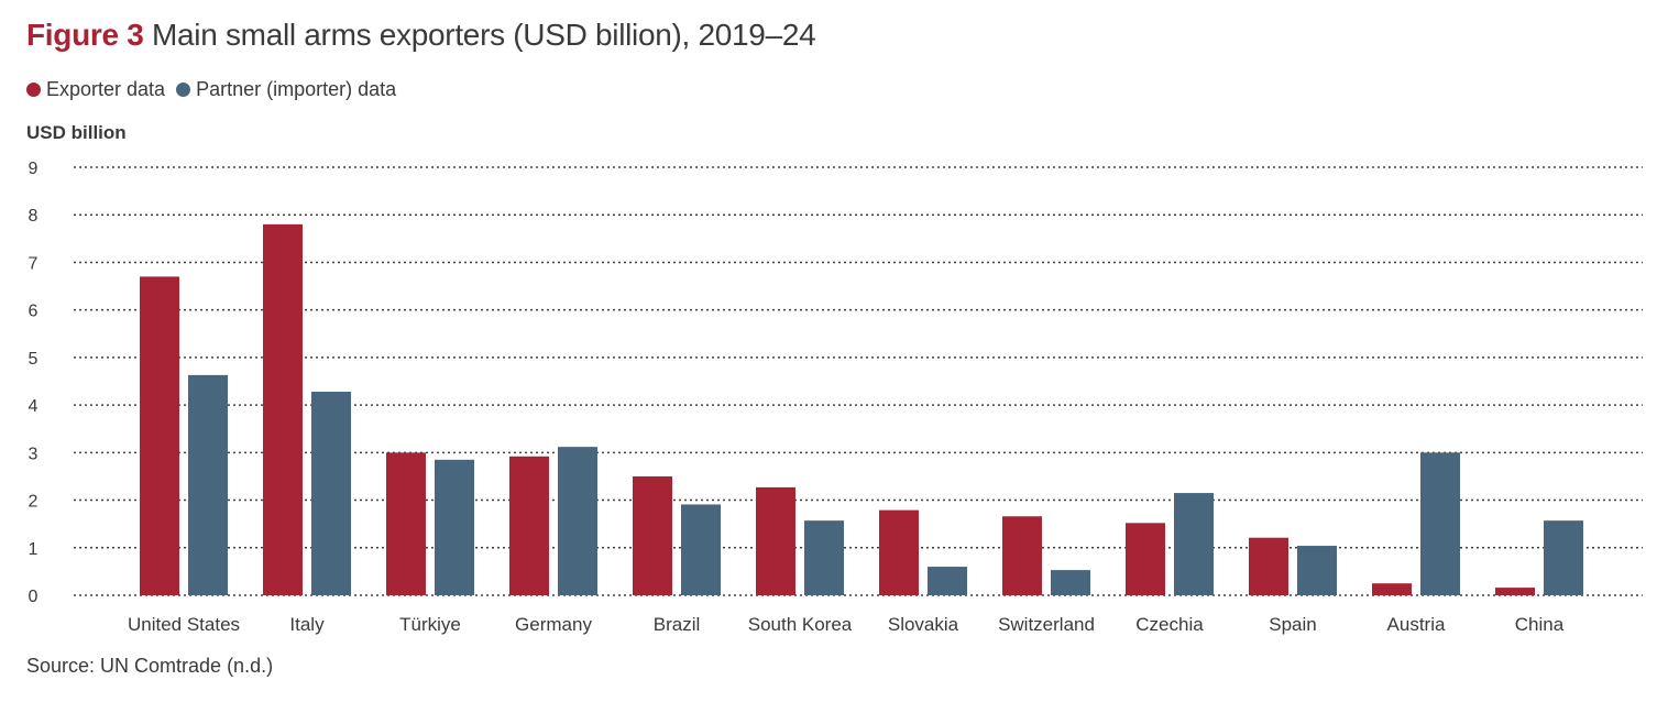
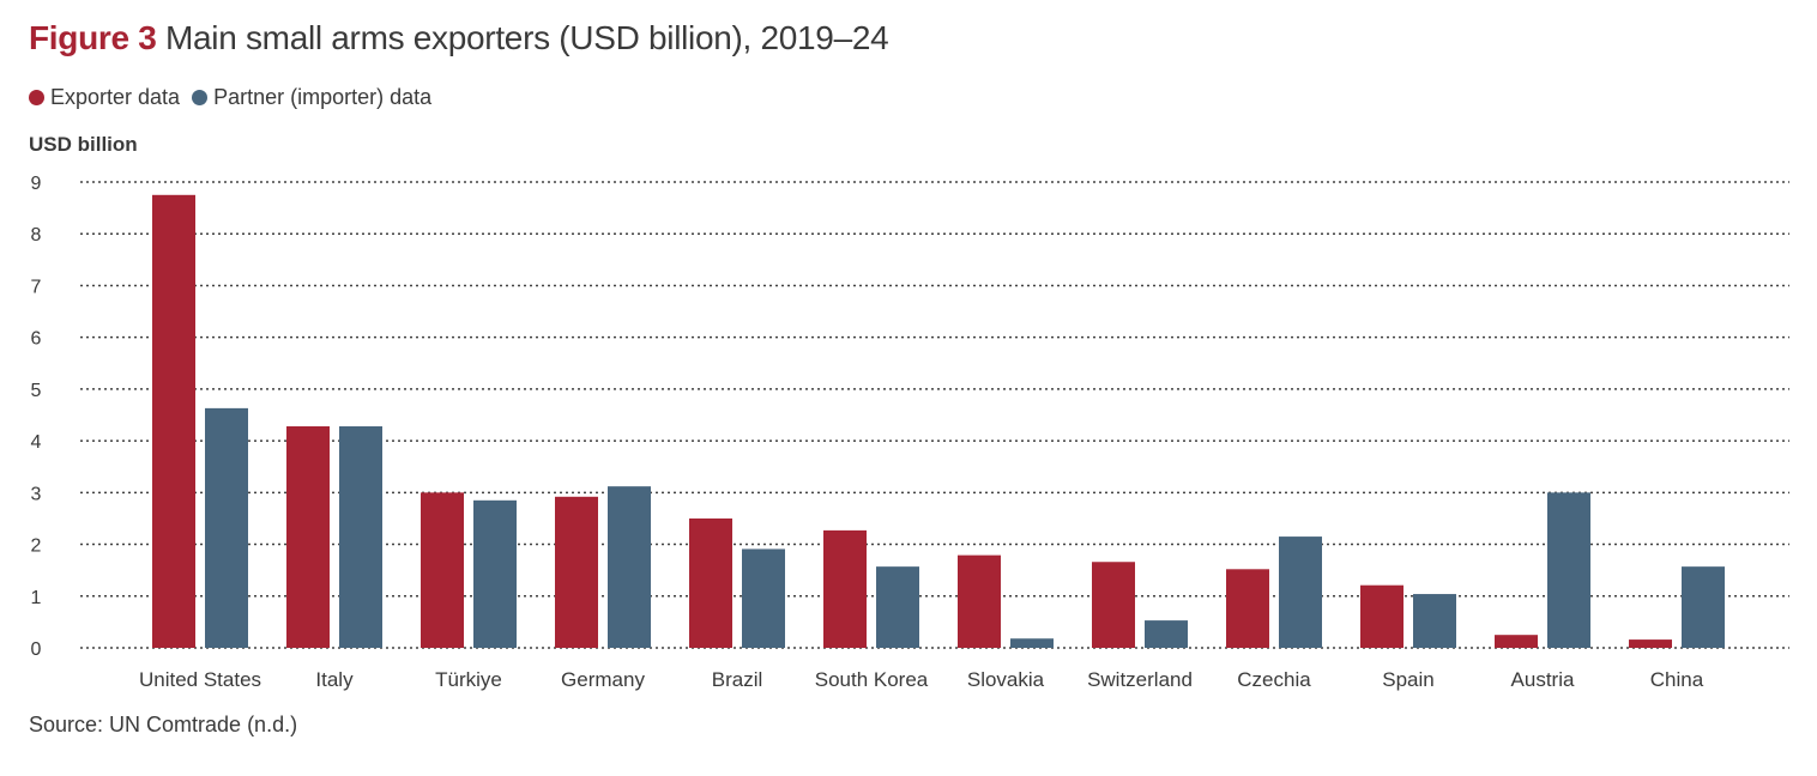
Exporter data/United States: 6.7 -> 8.8
Exporter data/Italy: 7.8 -> 4.3
Partner (importer) data/Slovakia: 0.6 -> 0.2
